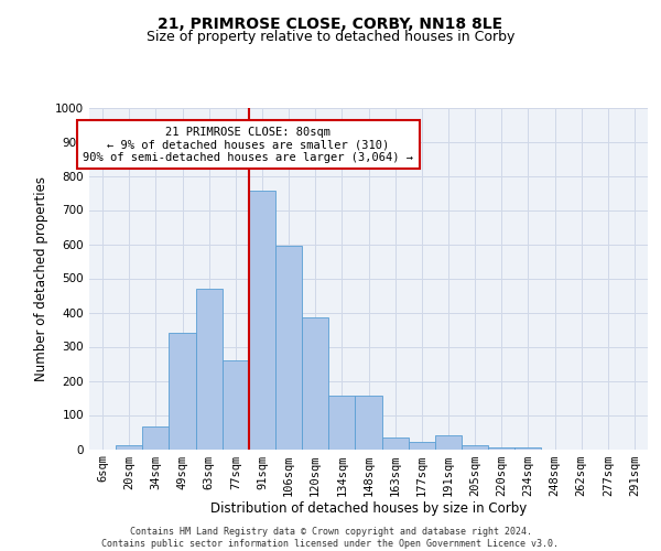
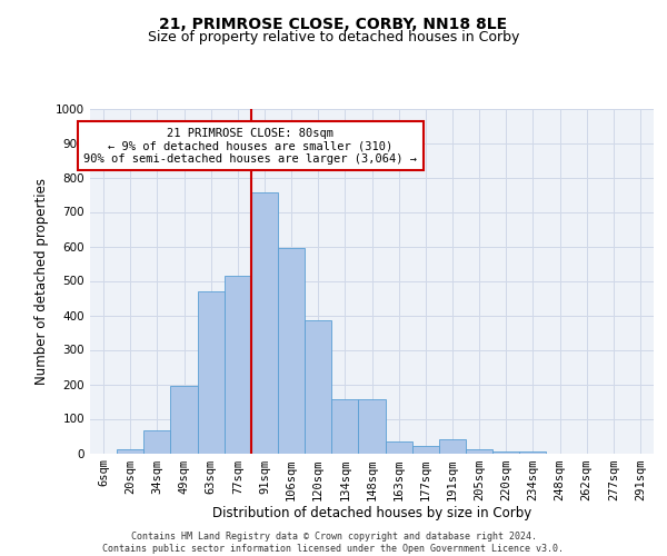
49sqm: 340 -> 195
77sqm: 260 -> 515
